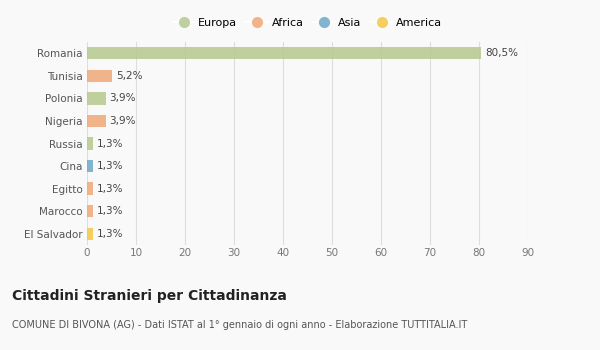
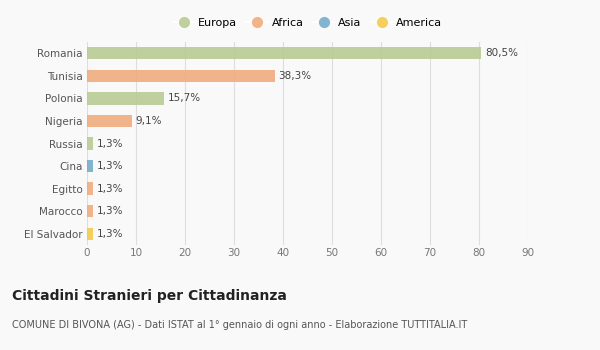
Tunisia: 5,2% -> 38,3%
Polonia: 3,9% -> 15,7%
Nigeria: 3,9% -> 9,1%
